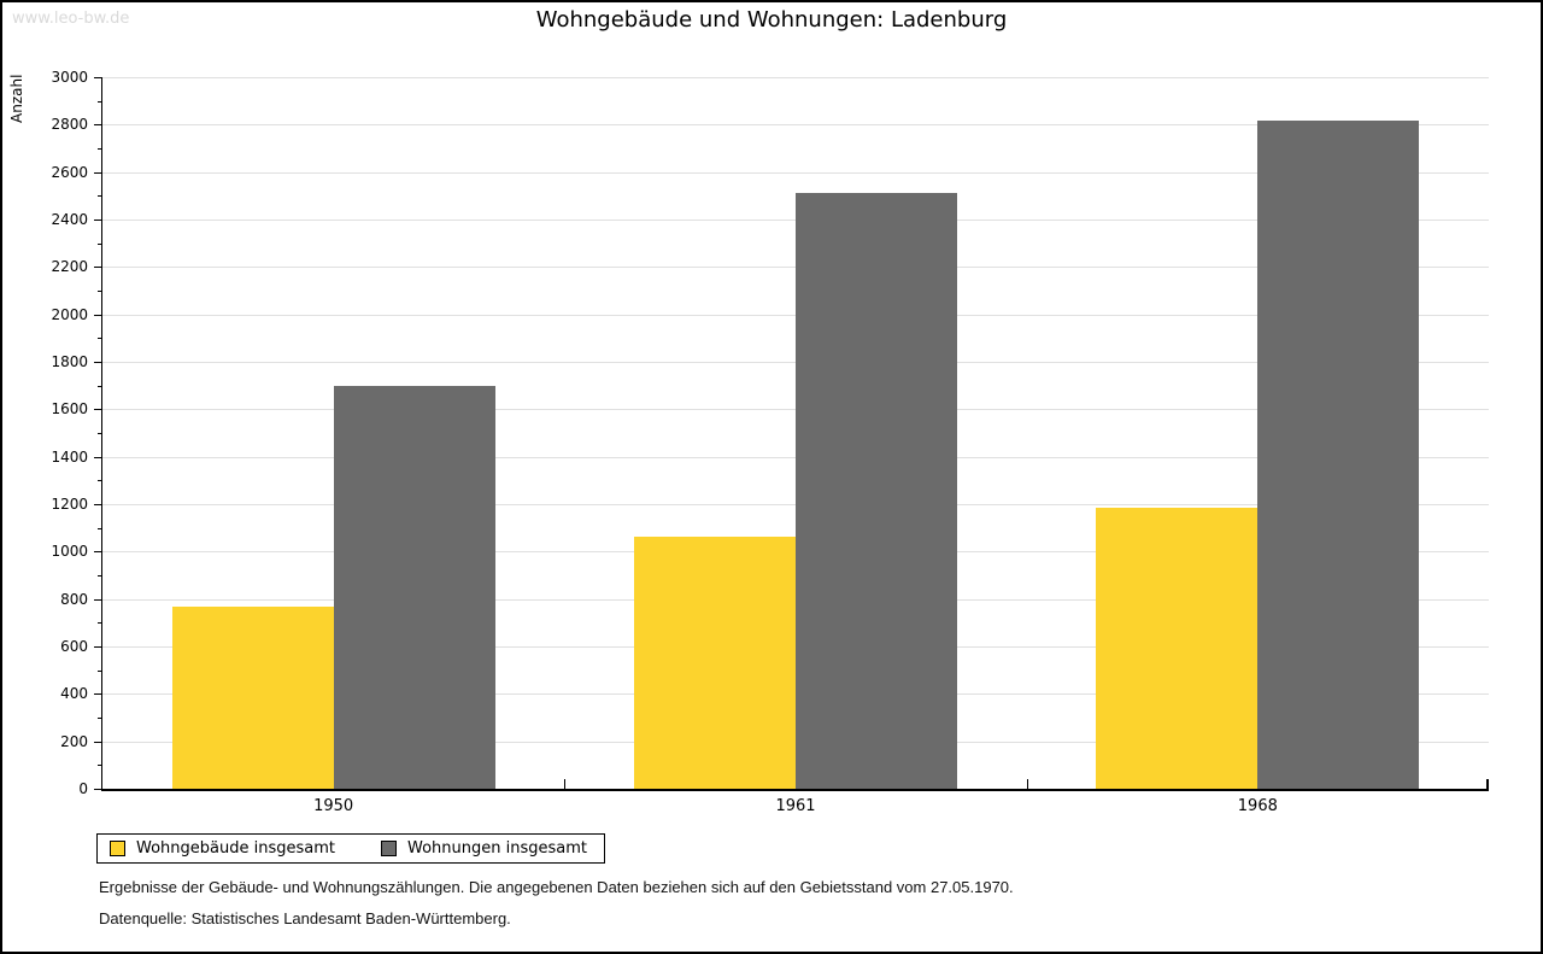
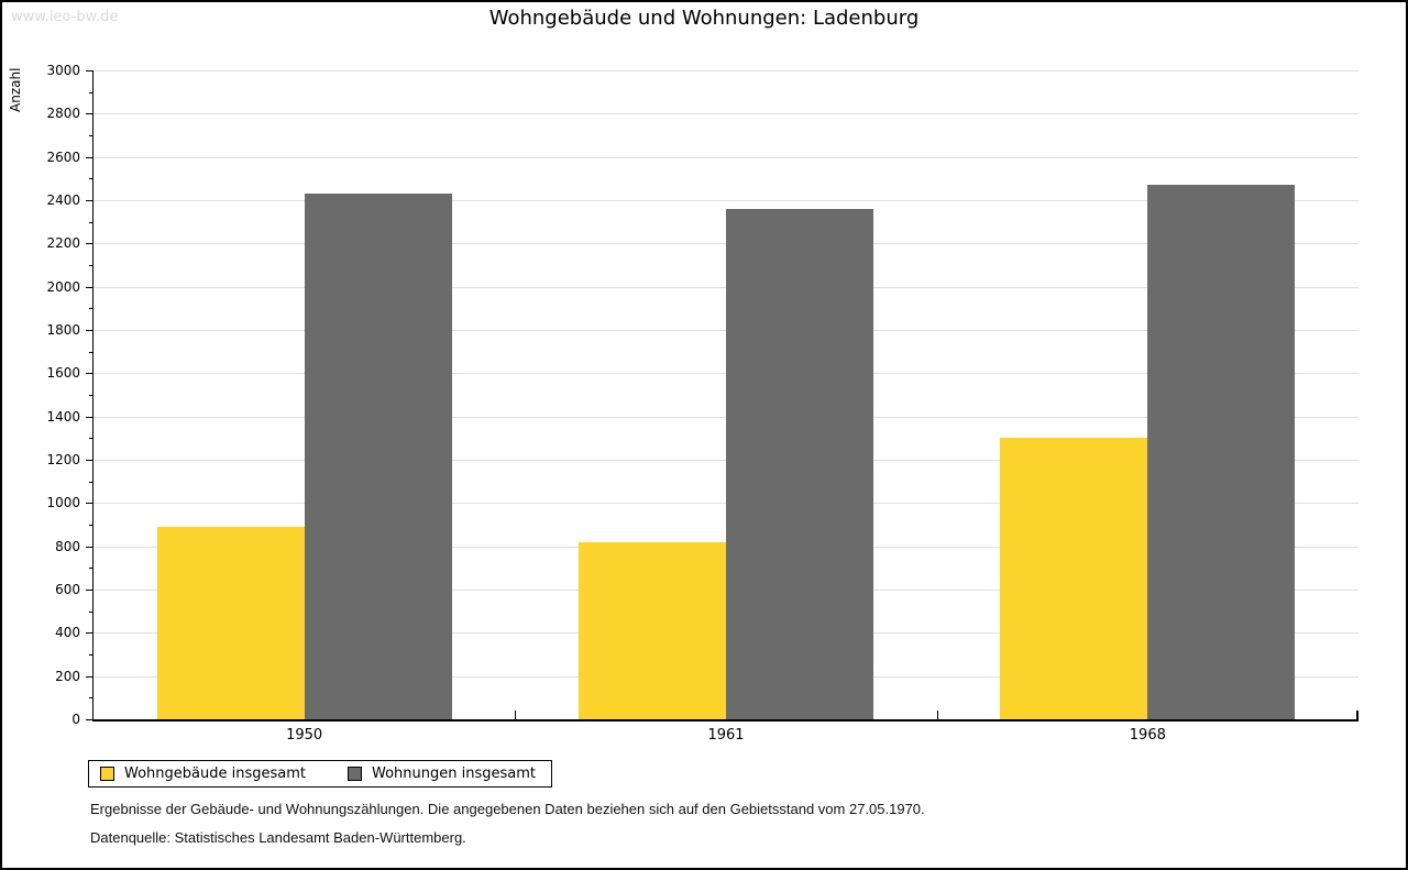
Wohngebäude insgesamt/1950: 770 -> 890
Wohnungen insgesamt/1950: 1700 -> 2430
Wohngebäude insgesamt/1961: 1060 -> 820
Wohnungen insgesamt/1961: 2510 -> 2360
Wohngebäude insgesamt/1968: 1180 -> 1300
Wohnungen insgesamt/1968: 2820 -> 2470
